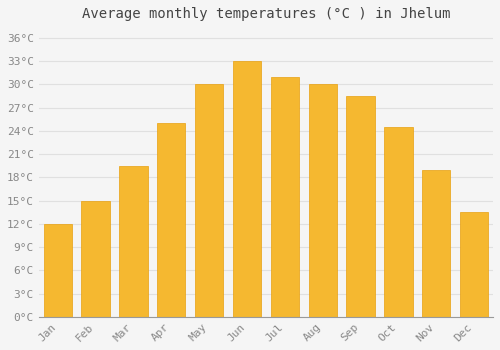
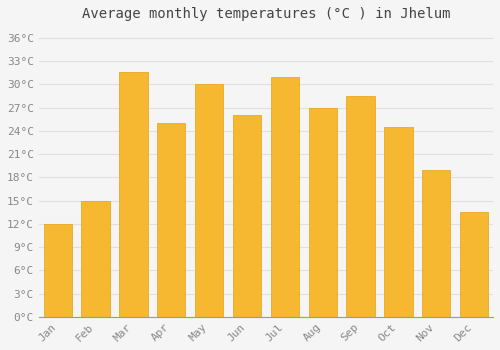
Mar: 19.5°C -> 31.6°C
Jun: 33.0°C -> 26.0°C
Aug: 30.0°C -> 27.0°C
